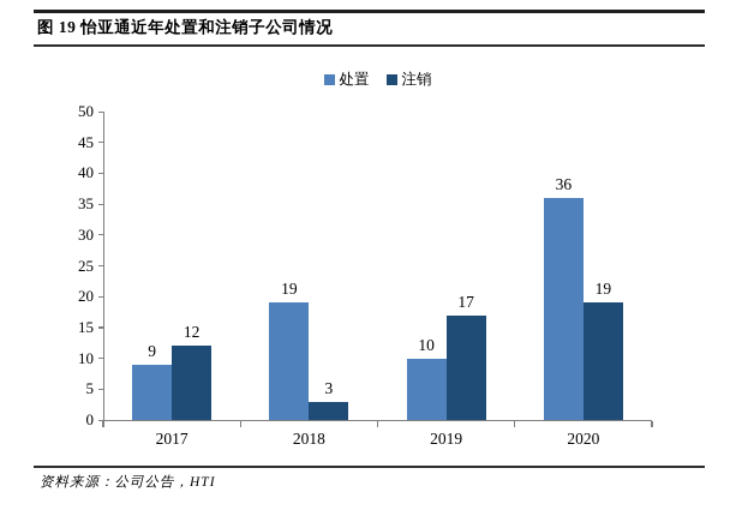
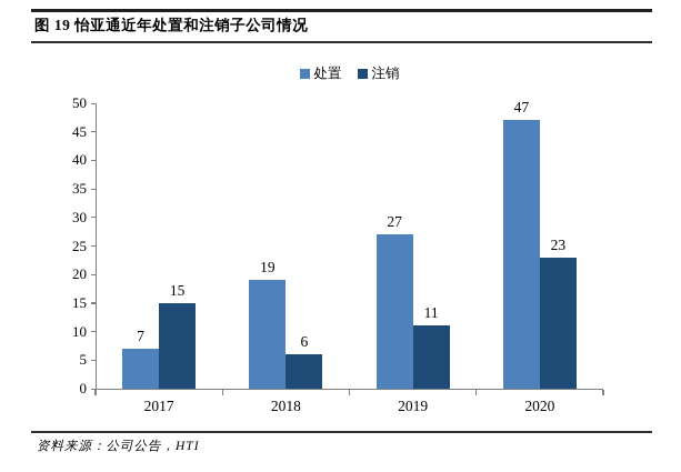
处置/2017: 9 -> 7
注销/2017: 12 -> 15
注销/2018: 3 -> 6
处置/2019: 10 -> 27
注销/2019: 17 -> 11
处置/2020: 36 -> 47
注销/2020: 19 -> 23
